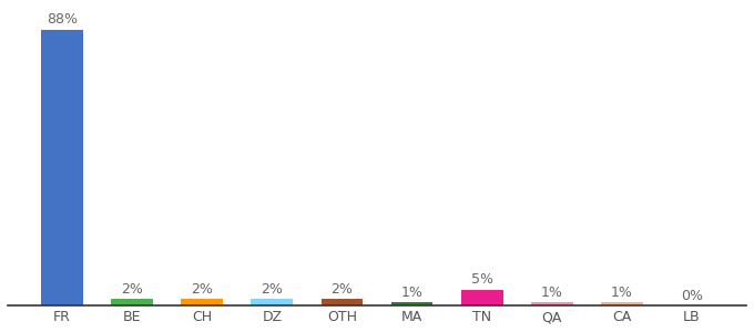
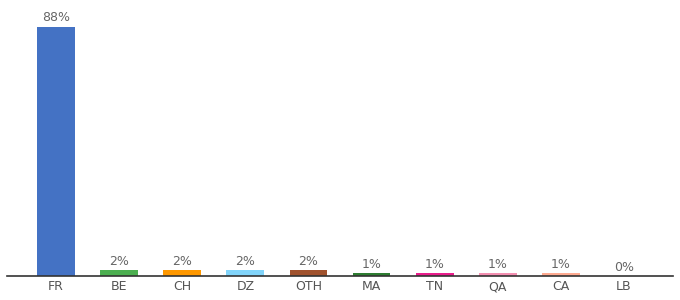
TN: 5% -> 1%
